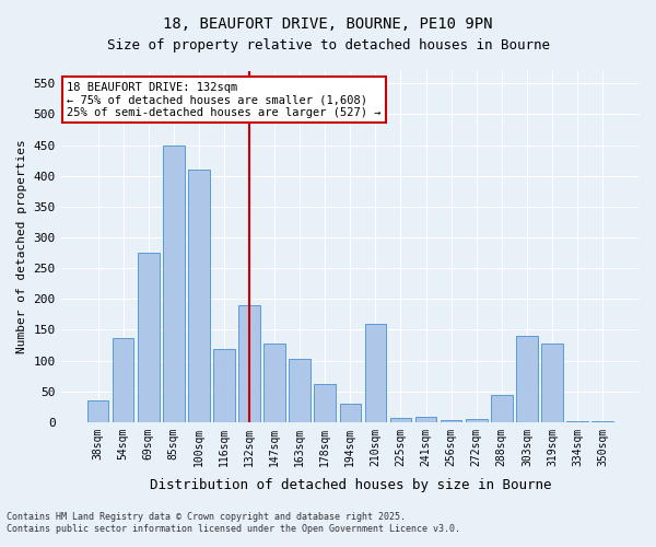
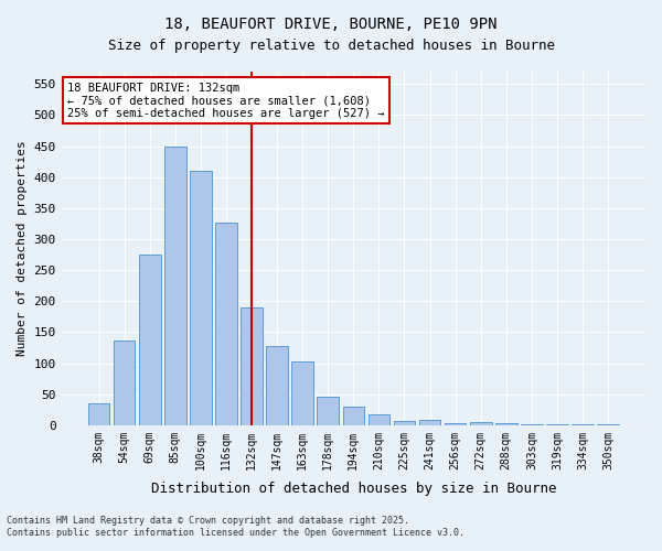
116sqm: 118 -> 327
178sqm: 62 -> 45
210sqm: 160 -> 17
288sqm: 44 -> 3
303sqm: 140 -> 2
319sqm: 128 -> 2
